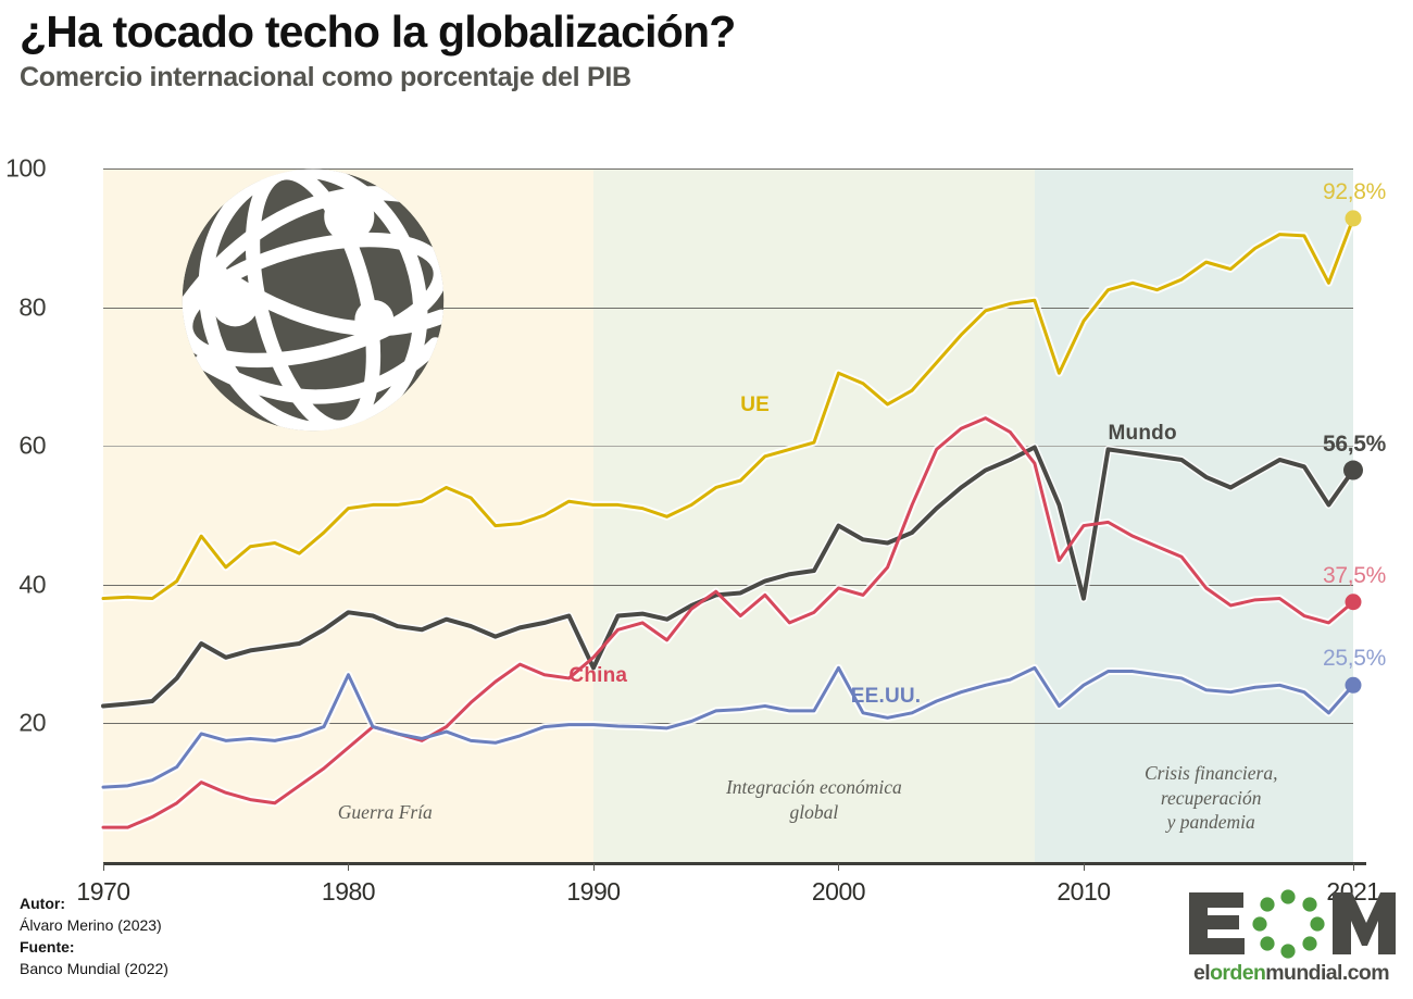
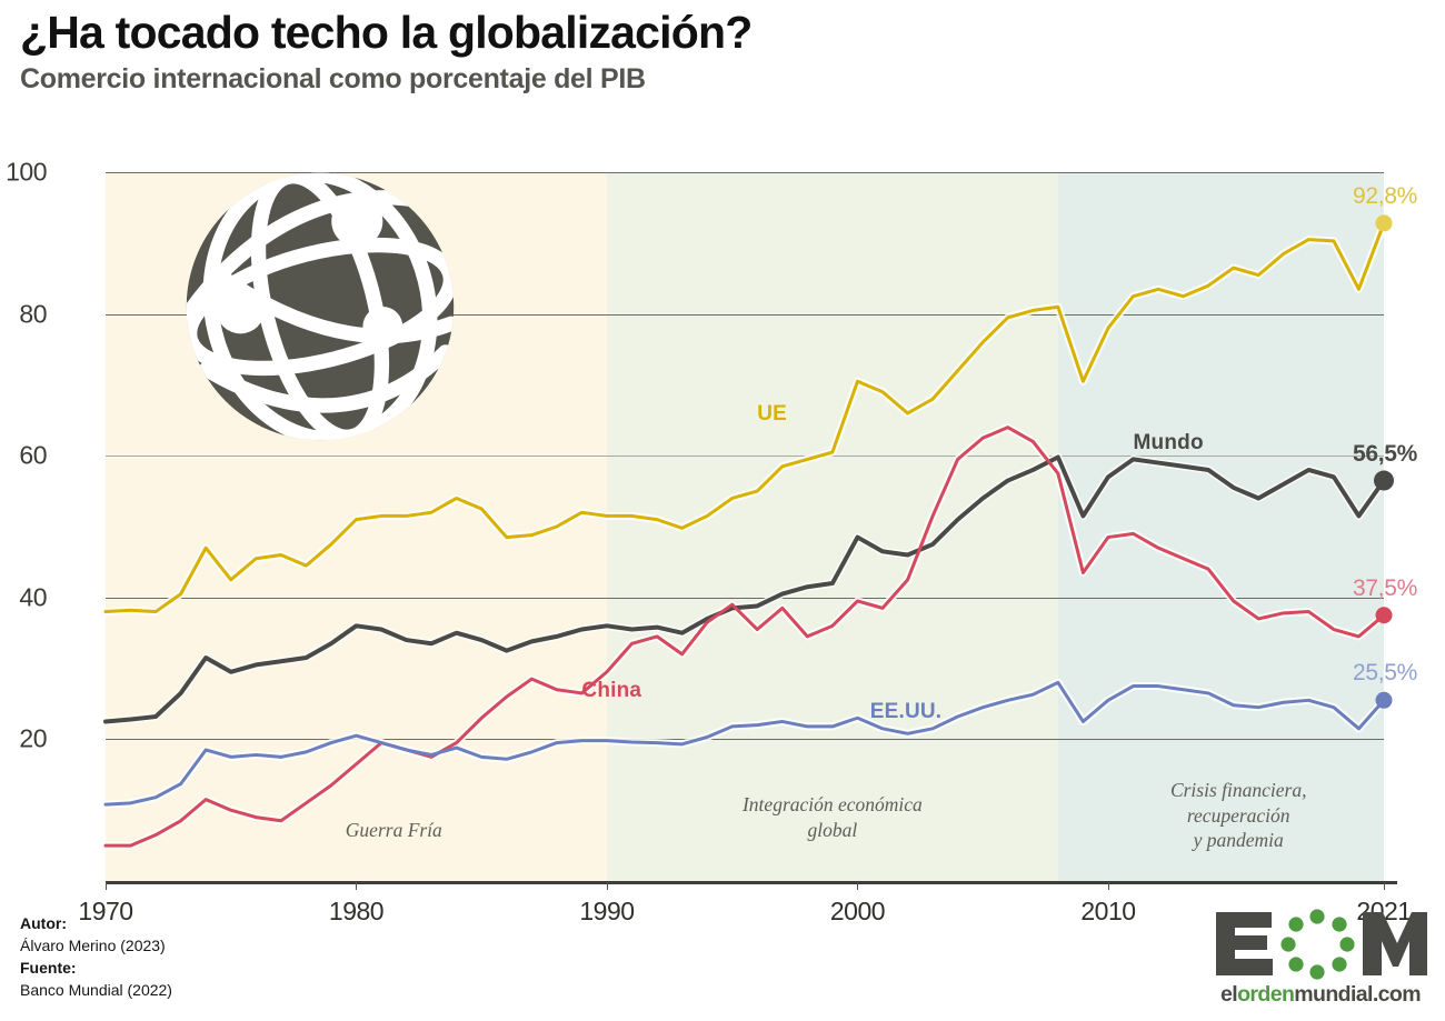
EE.UU./1980: 27 -> 20
Mundo/1990: 28 -> 36
EE.UU./2000: 28 -> 23
Mundo/2010: 38 -> 57
